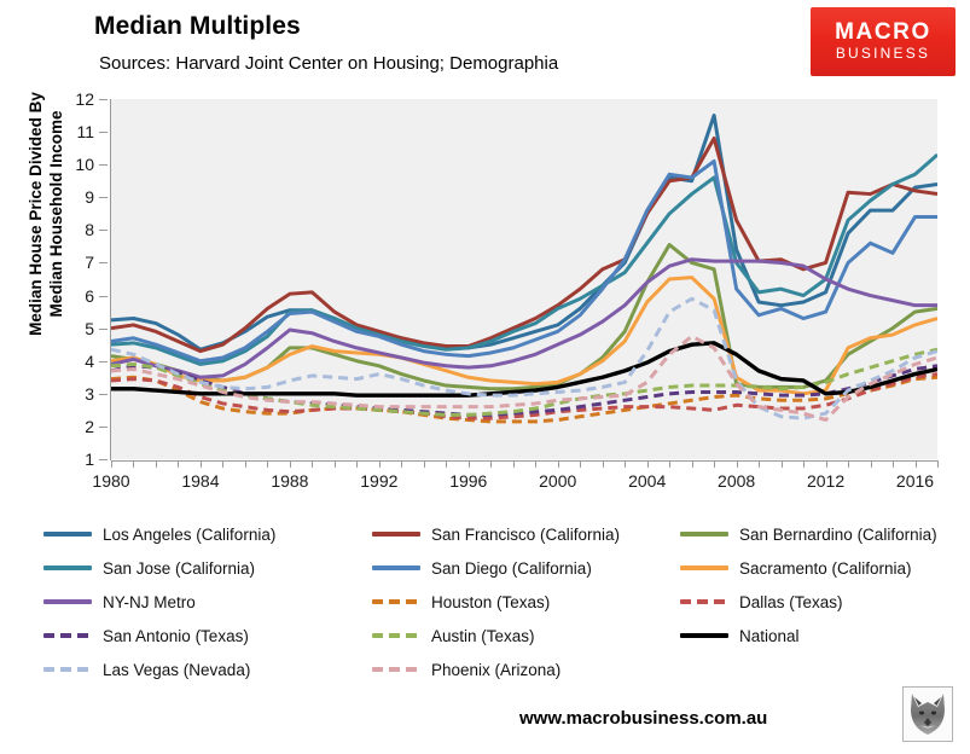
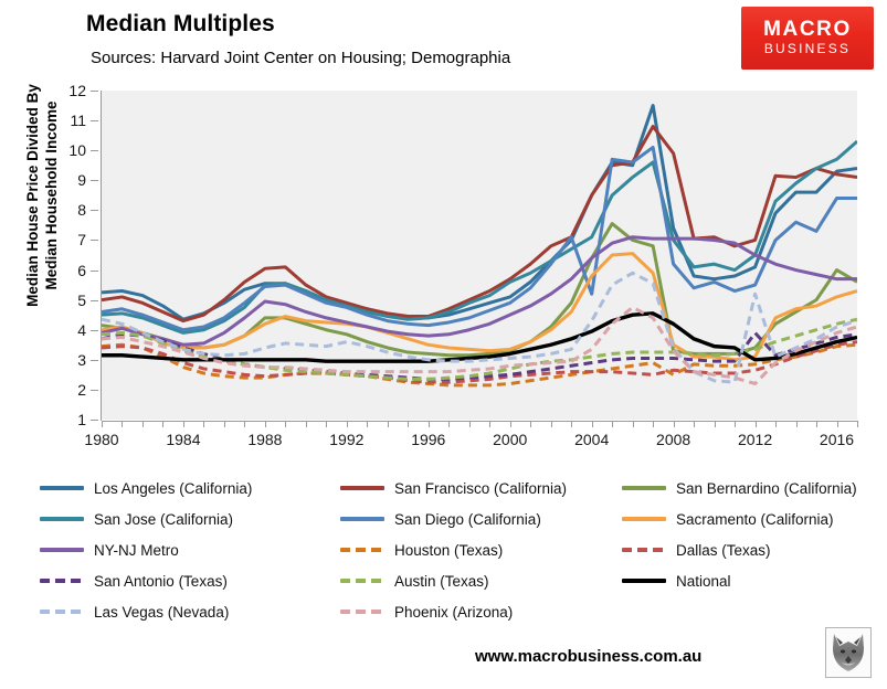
San Jose (California)/2004: 7.6 -> 7.1
San Diego (California)/2004: 8.6 -> 5.2
San Francisco (California)/2008: 8.3 -> 9.9
Houston (Texas)/2008: 3.0 -> 2.5
San Antonio (Texas)/2012: 3.0 -> 3.9
Las Vegas (Nevada)/2012: 2.4 -> 5.2
San Bernardino (California)/2016: 5.5 -> 6.0
